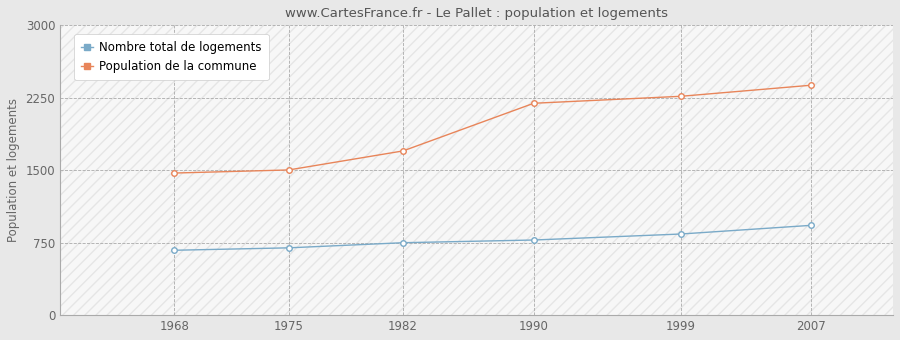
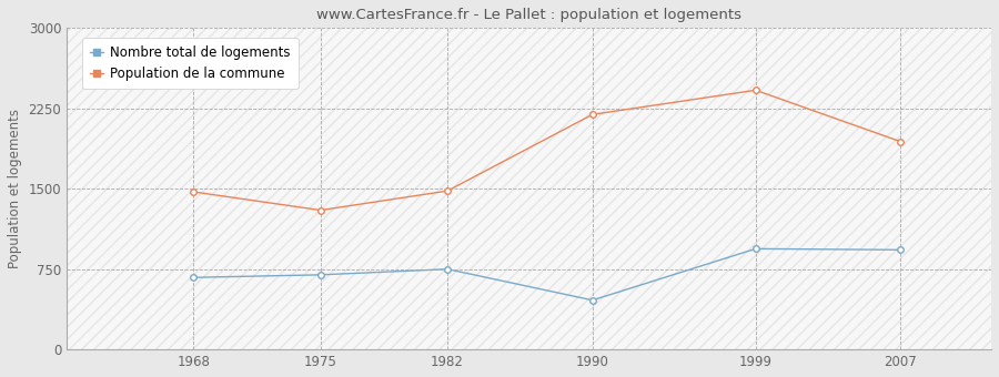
Population de la commune/1975: 1500 -> 1300
Population de la commune/1982: 1700 -> 1480
Nombre total de logements/1990: 780 -> 460
Nombre total de logements/1999: 840 -> 940
Population de la commune/1999: 2260 -> 2420
Population de la commune/2007: 2380 -> 1940
